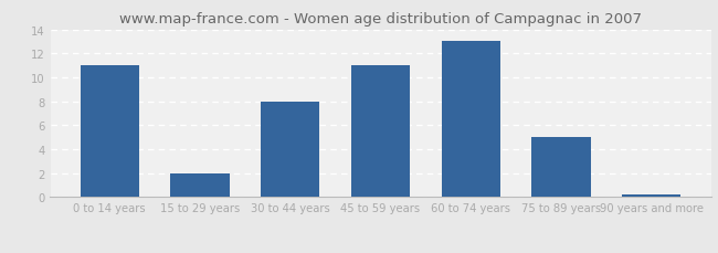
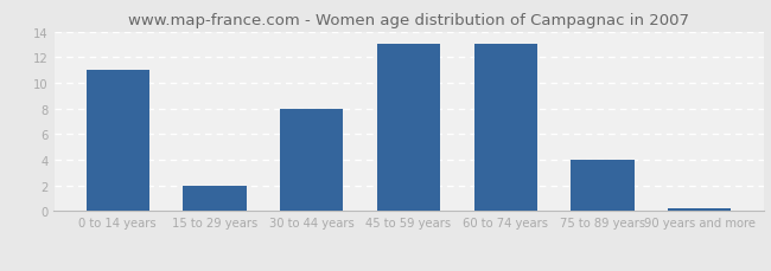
45 to 59 years: 11.0 -> 13.0
75 to 89 years: 5.0 -> 4.0
